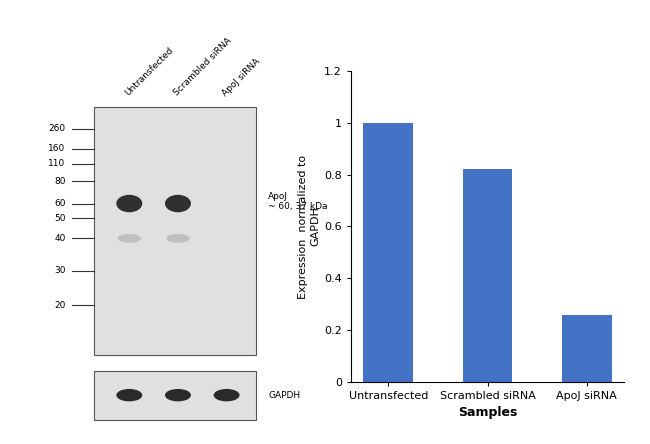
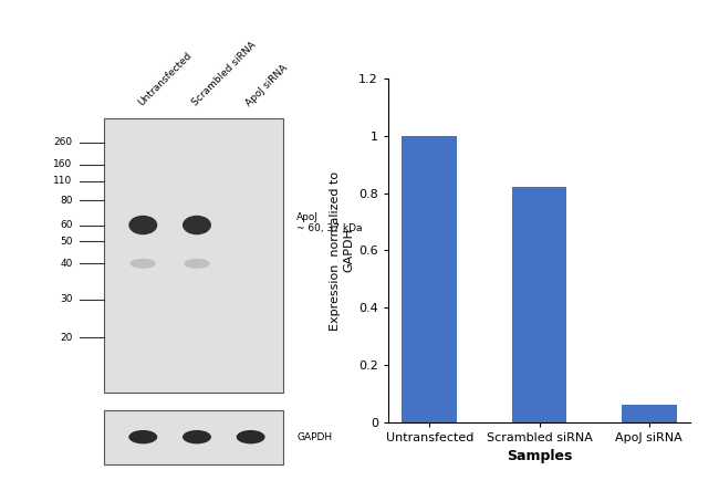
ApoJ siRNA: 0.26 -> 0.06
